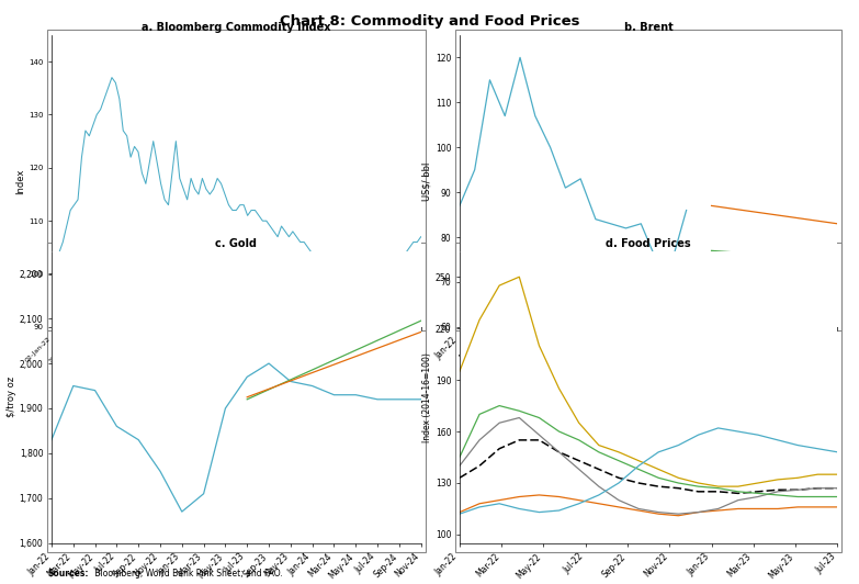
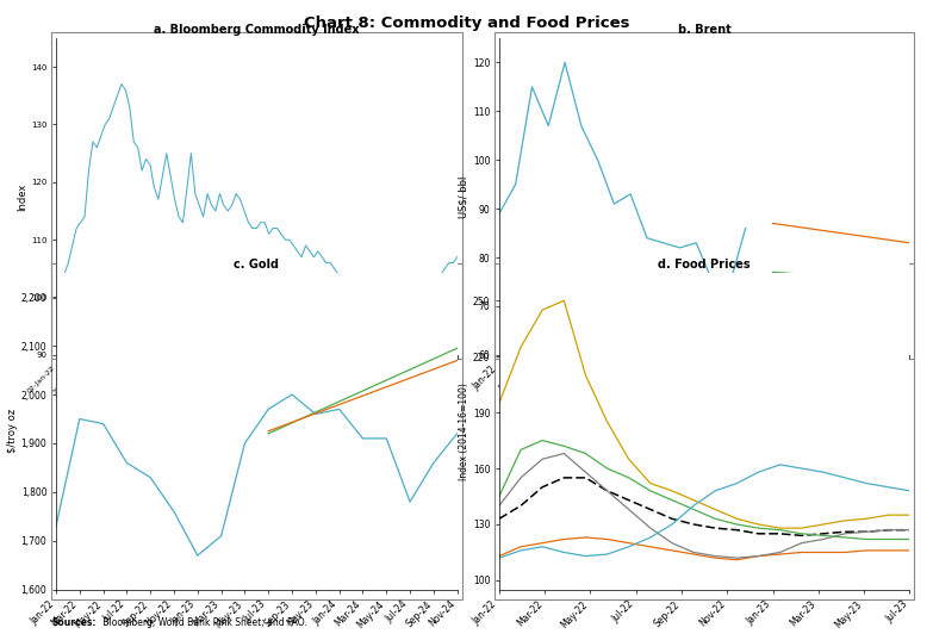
b. Brent/Jan-22: 87 -> 89
c. Gold/Jan-22: 1,830 -> 1,730
c. Gold/Jan-24: 1,950 -> 1,970
c. Gold/Mar-24: 1,930 -> 1,910
c. Gold/May-24: 1,930 -> 1,910
c. Gold/Jul-24: 1,920 -> 1,780
c. Gold/Sep-24: 1,920 -> 1,860
